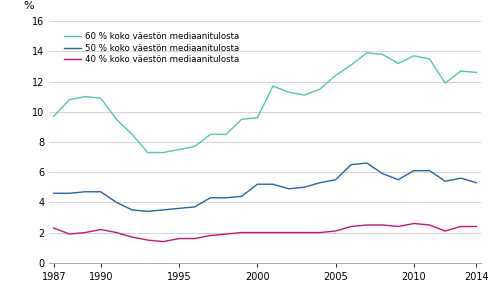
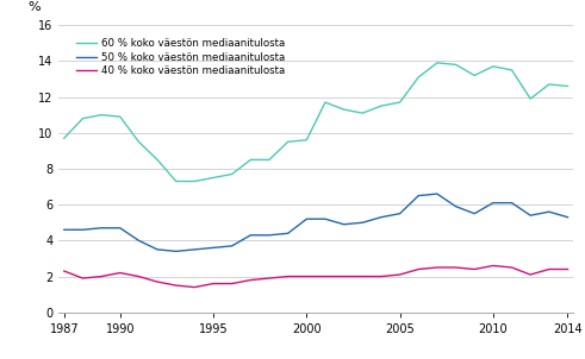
60 % koko väestön mediaanitulosta/2005: 12.4 -> 11.7
